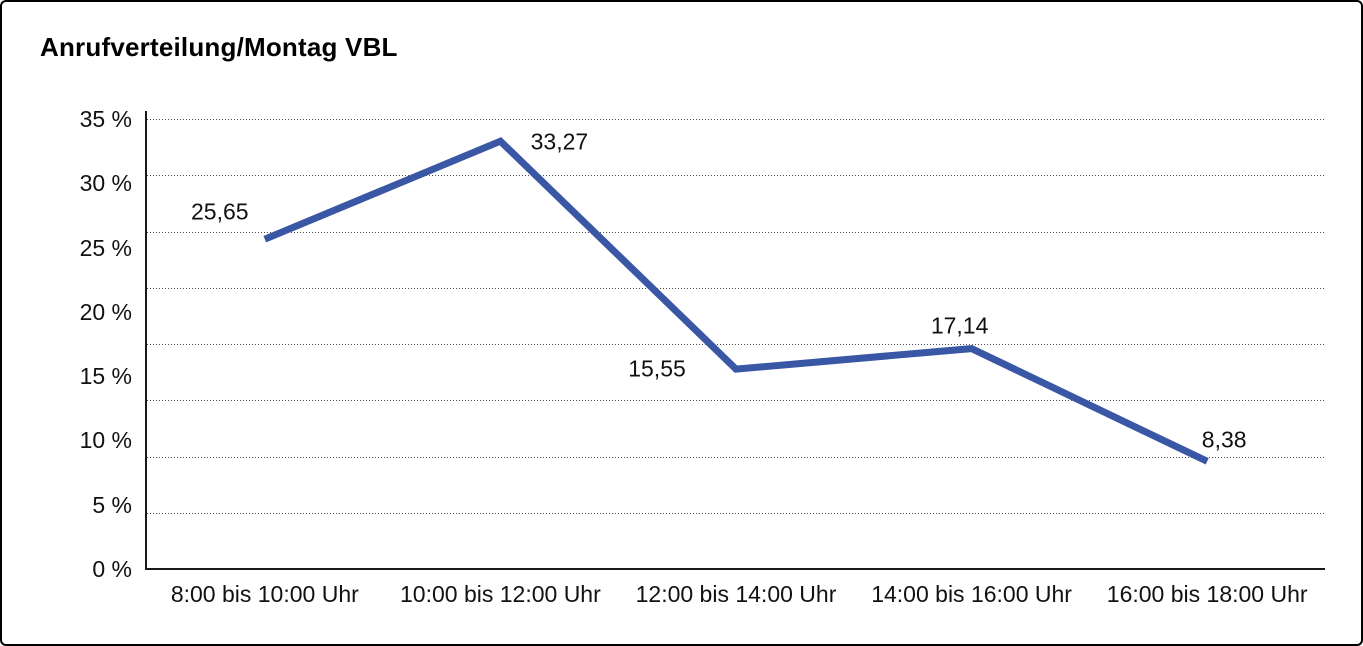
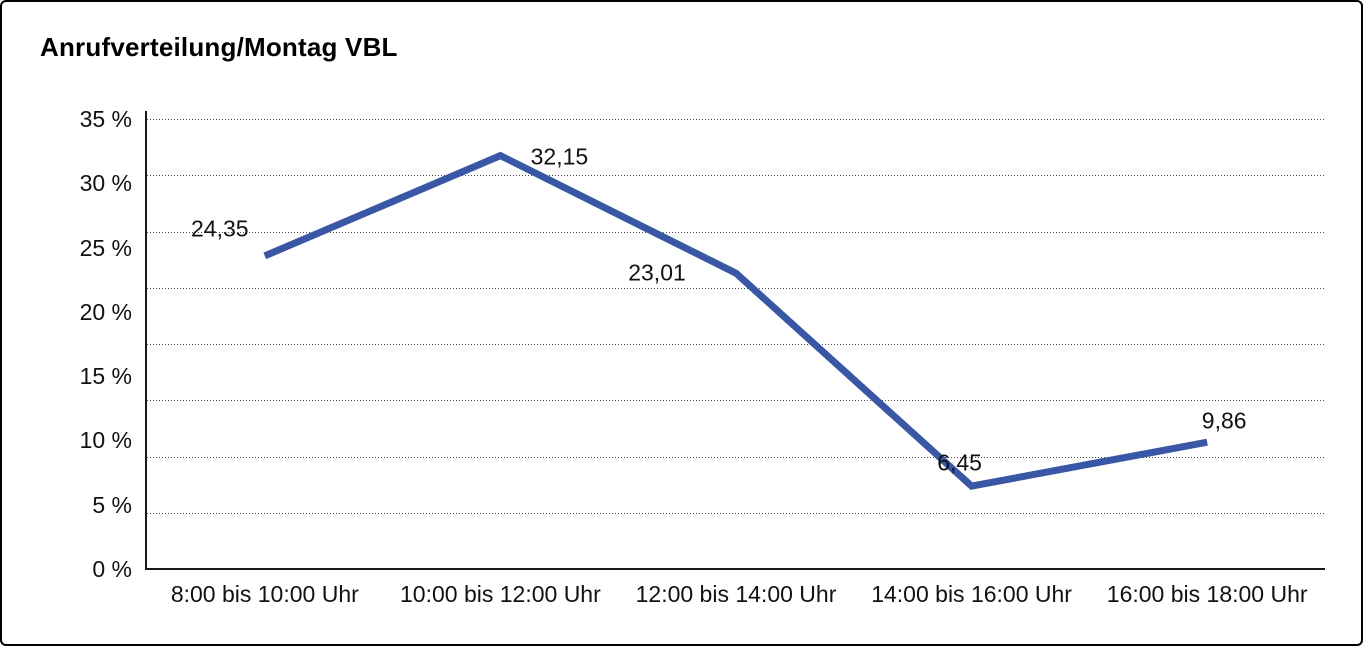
8:00 bis 10:00 Uhr: 25,65 -> 24,35
10:00 bis 12:00 Uhr: 33,27 -> 32,15
12:00 bis 14:00 Uhr: 15,55 -> 23,01
14:00 bis 16:00 Uhr: 17,14 -> 6,45
16:00 bis 18:00 Uhr: 8,38 -> 9,86
